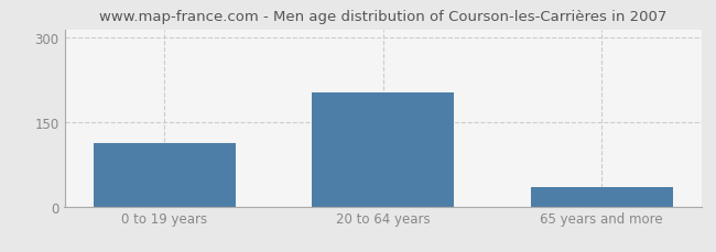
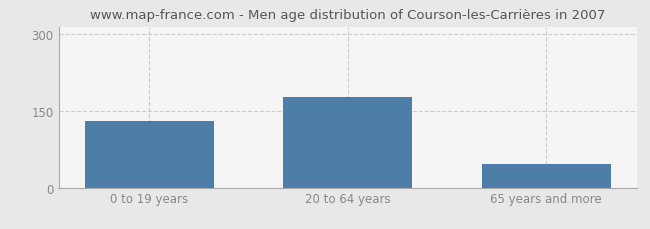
0 to 19 years: 112 -> 130
20 to 64 years: 202 -> 178
65 years and more: 34 -> 47
